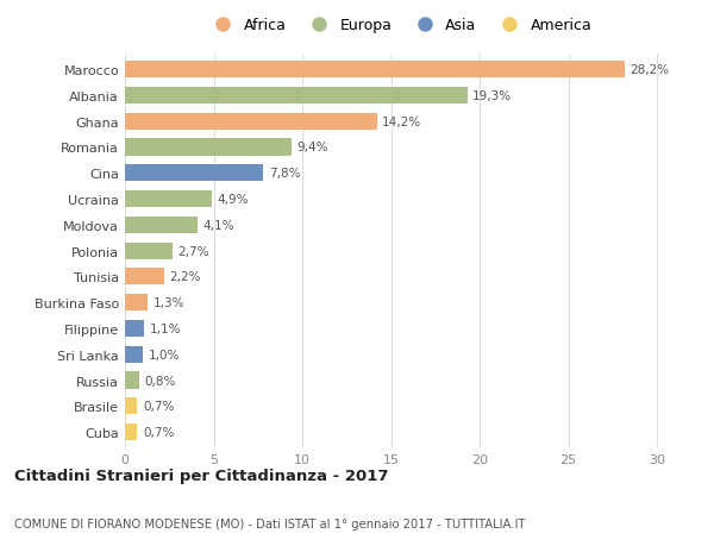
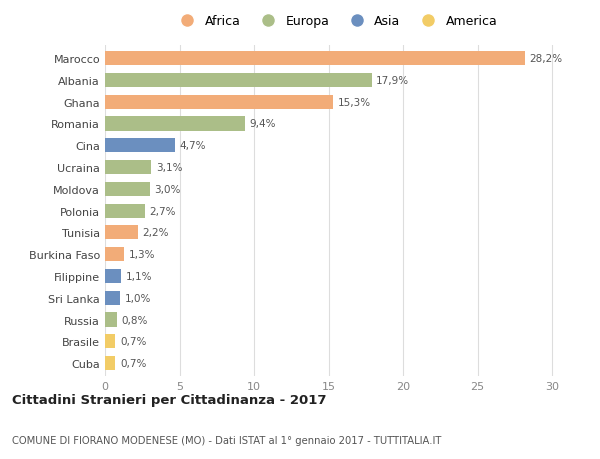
Albania: 19,3% -> 17,9%
Ghana: 14,2% -> 15,3%
Cina: 7,8% -> 4,7%
Ucraina: 4,9% -> 3,1%
Moldova: 4,1% -> 3,0%
